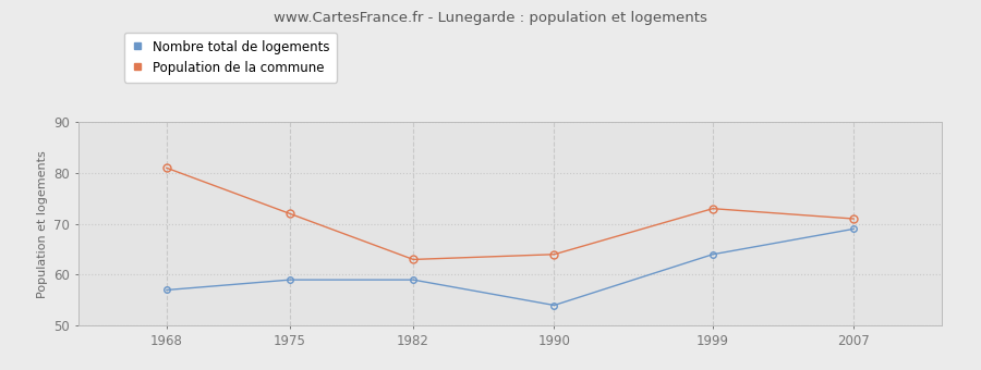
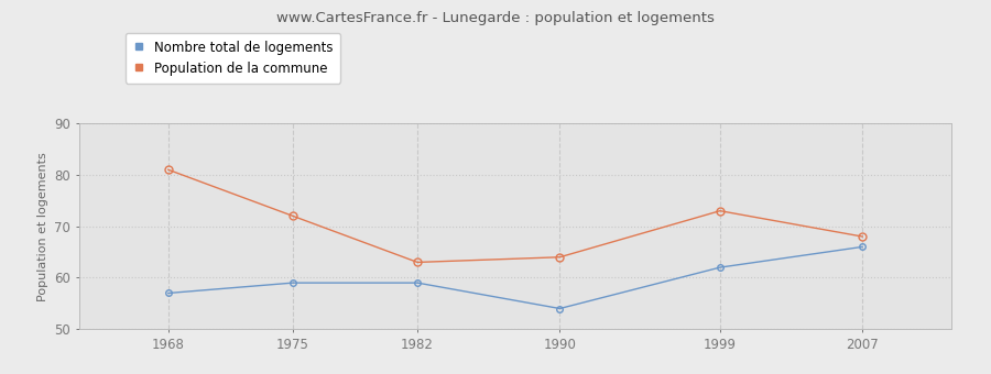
Nombre total de logements/1999: 64 -> 62
Nombre total de logements/2007: 69 -> 66
Population de la commune/2007: 71 -> 68
